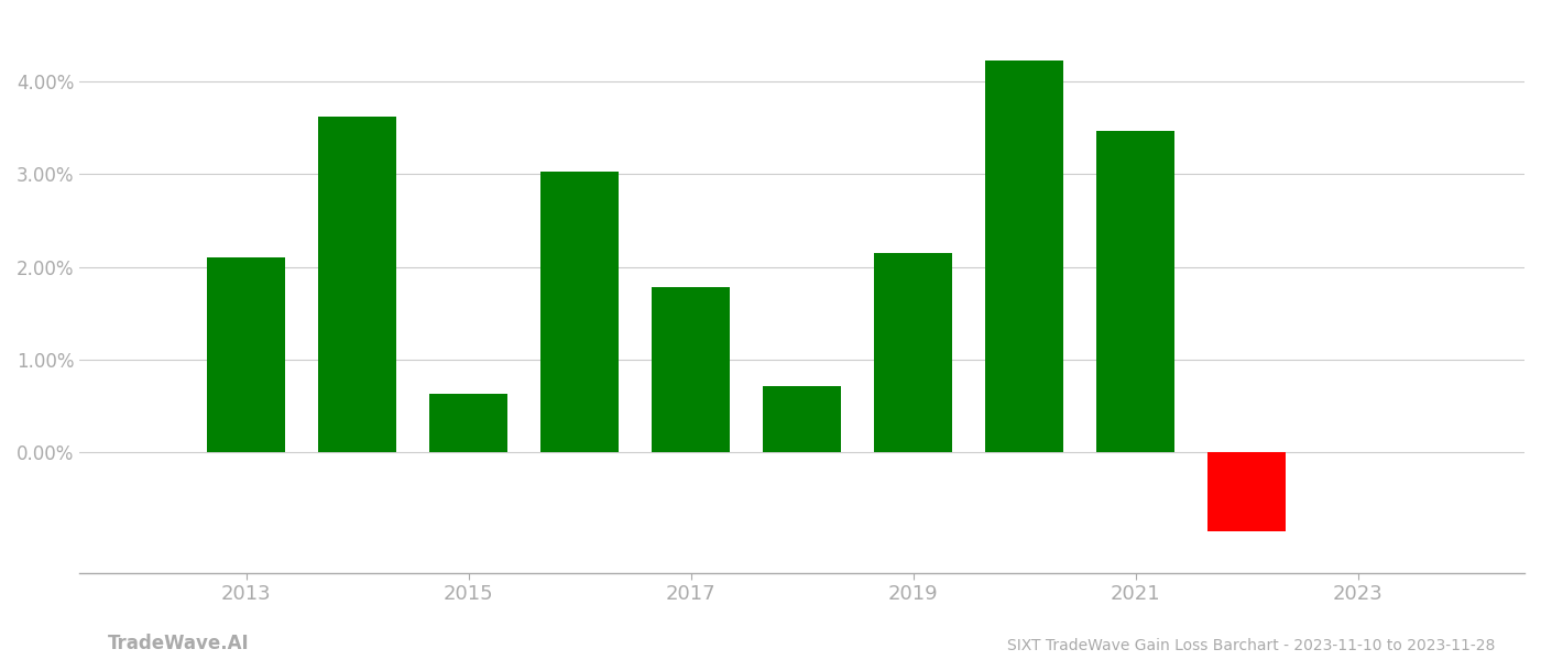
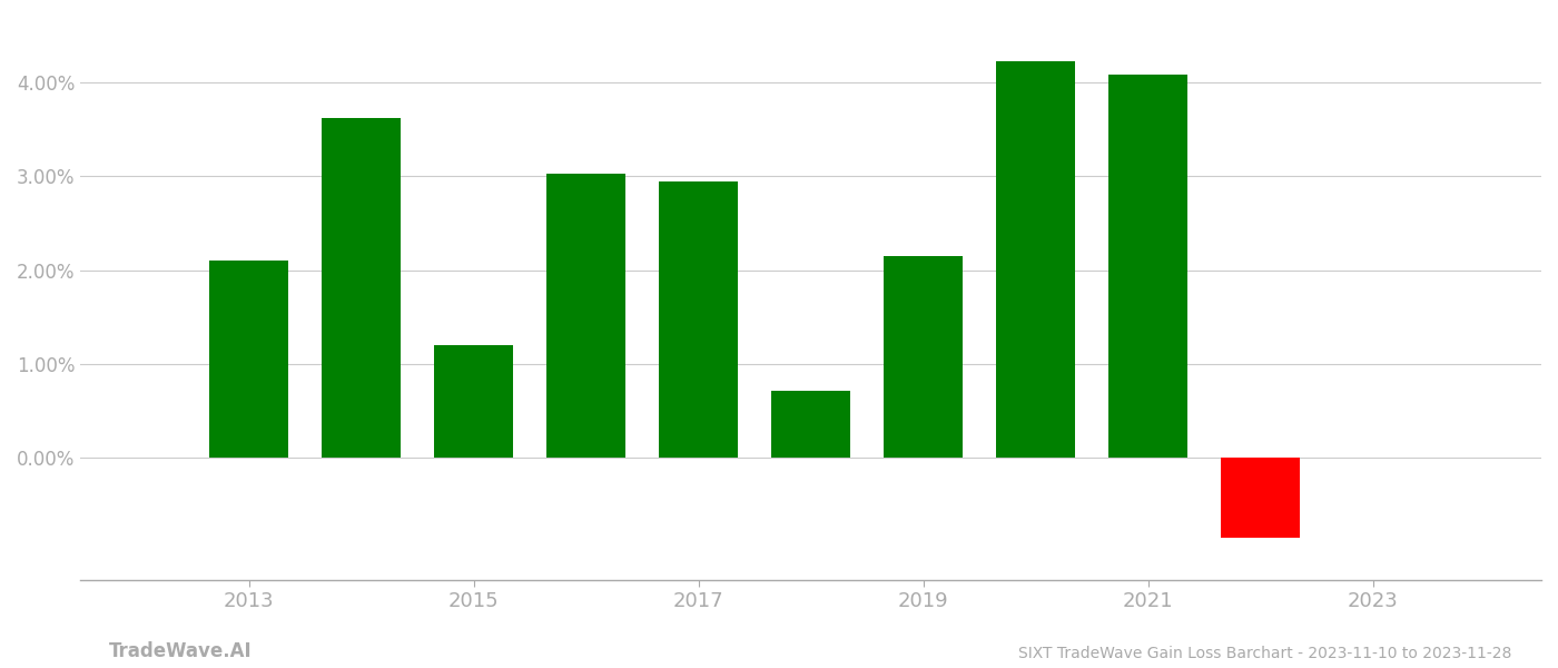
2015: 0.63% -> 1.20%
2017: 1.78% -> 2.94%
2021: 3.47% -> 4.08%
